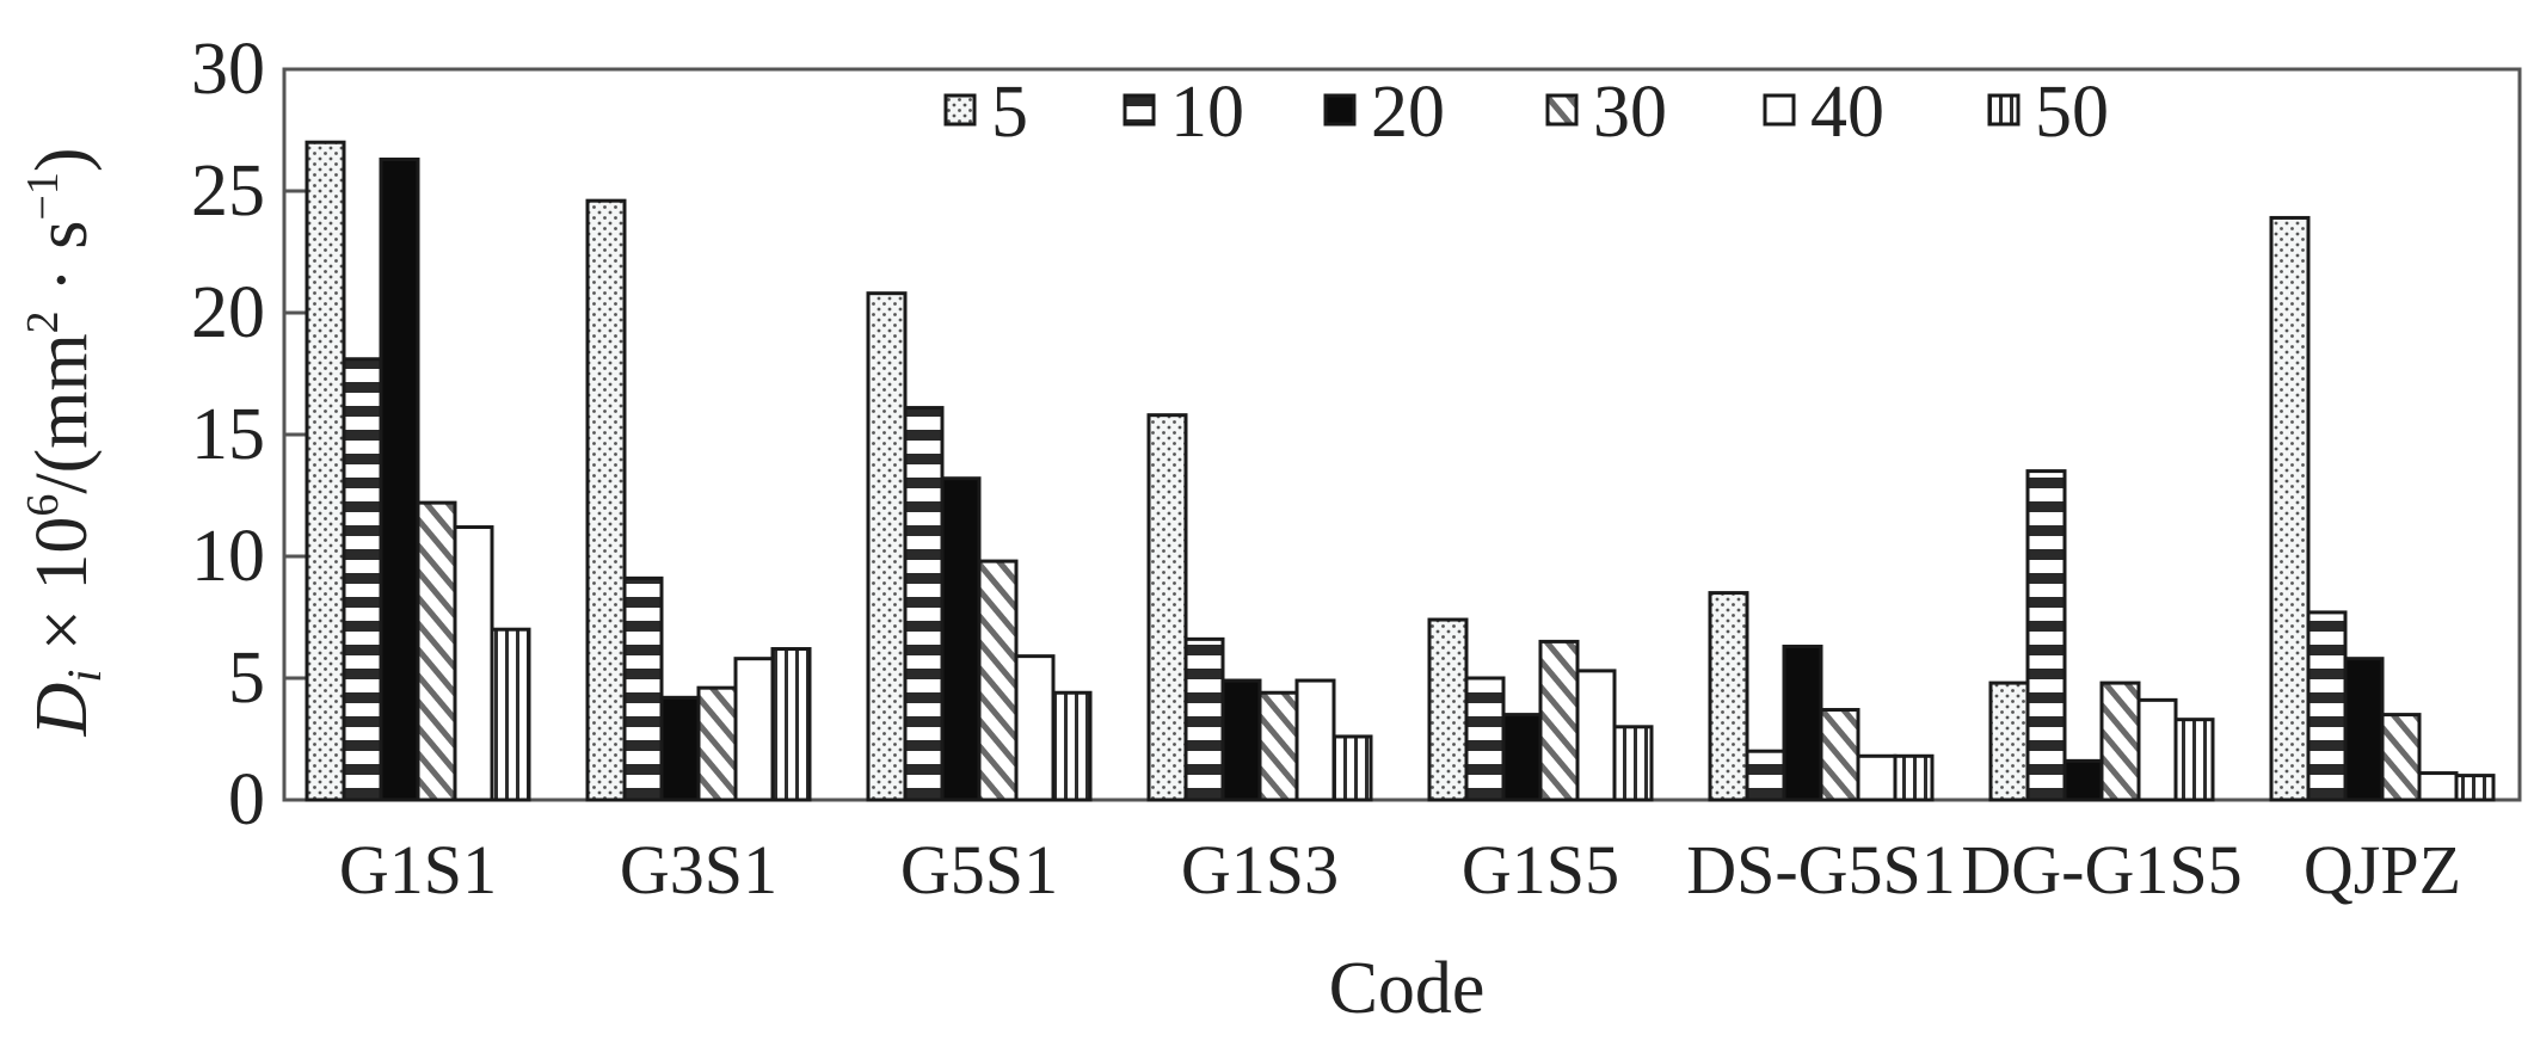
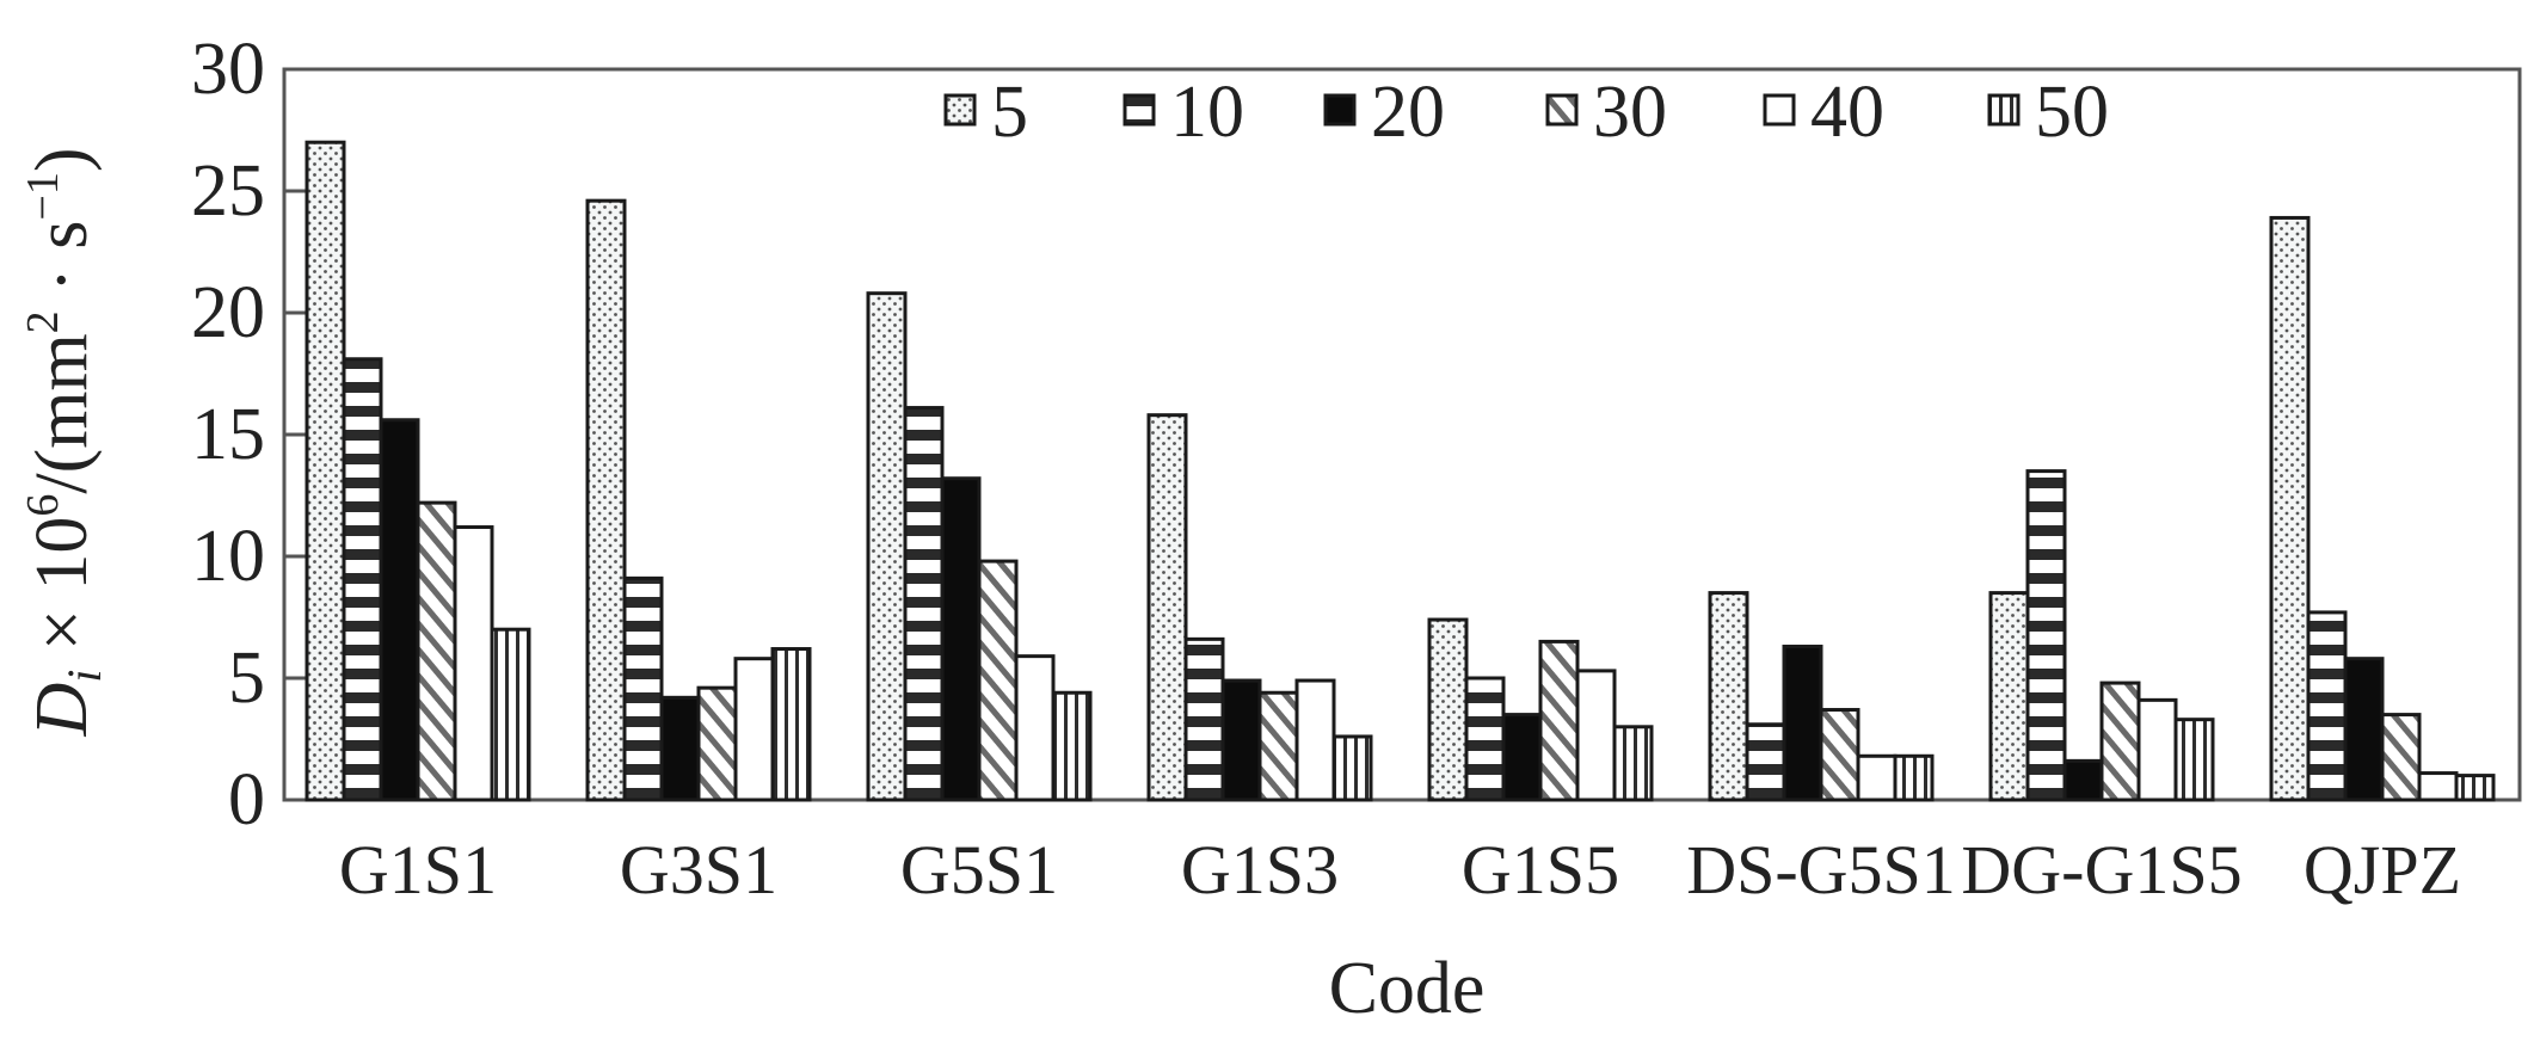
20/G1S1: 26.3 -> 15.6
10/DS-G5S1: 2.0 -> 3.1
5/DG-G1S5: 4.8 -> 8.5
